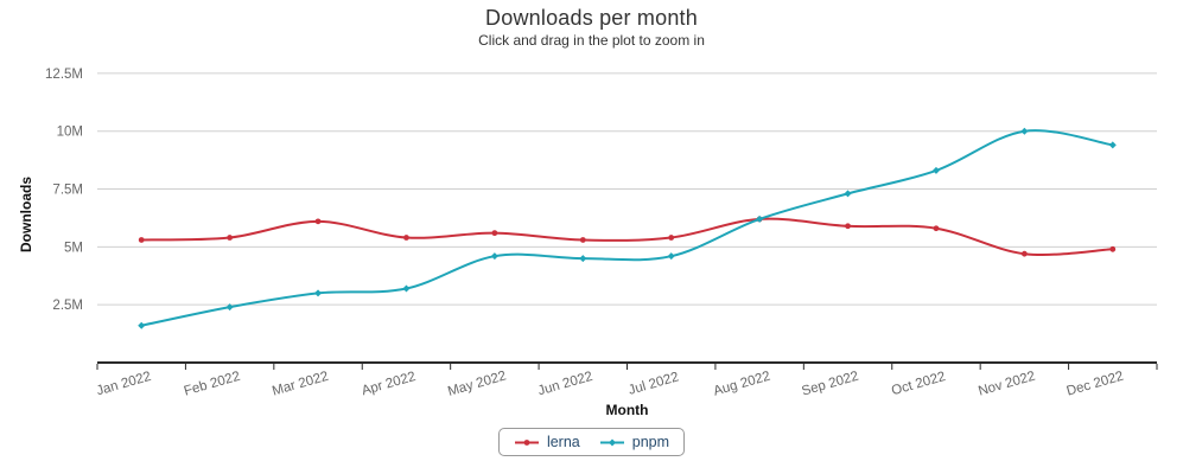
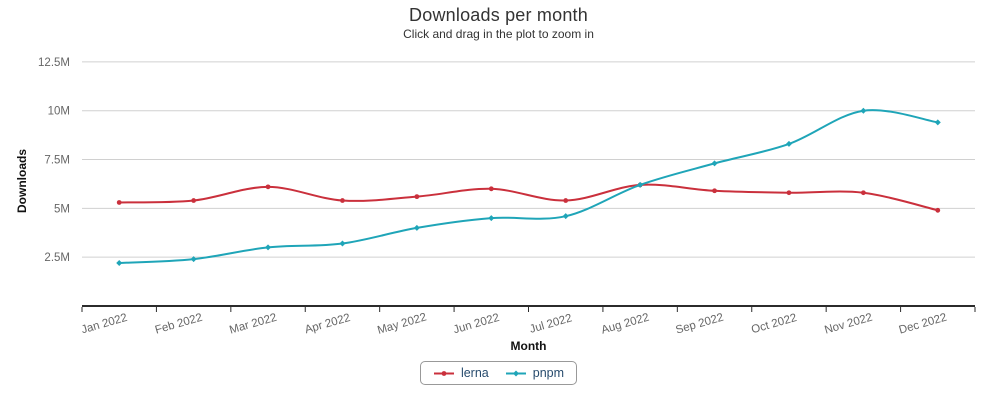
pnpm/Jan 2022: 1.6M -> 2.2M
pnpm/May 2022: 4.6M -> 4.0M
lerna/Jun 2022: 5.3M -> 6.0M
lerna/Nov 2022: 4.7M -> 5.8M
